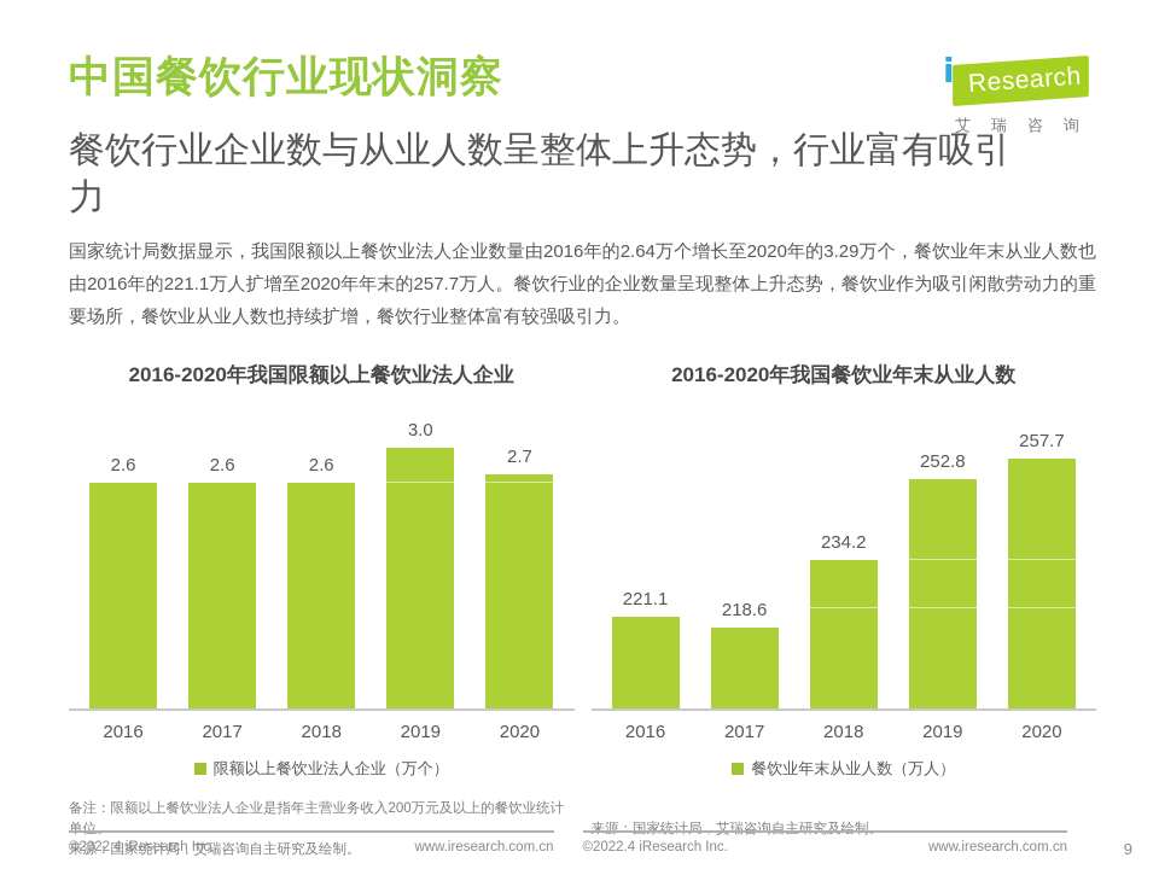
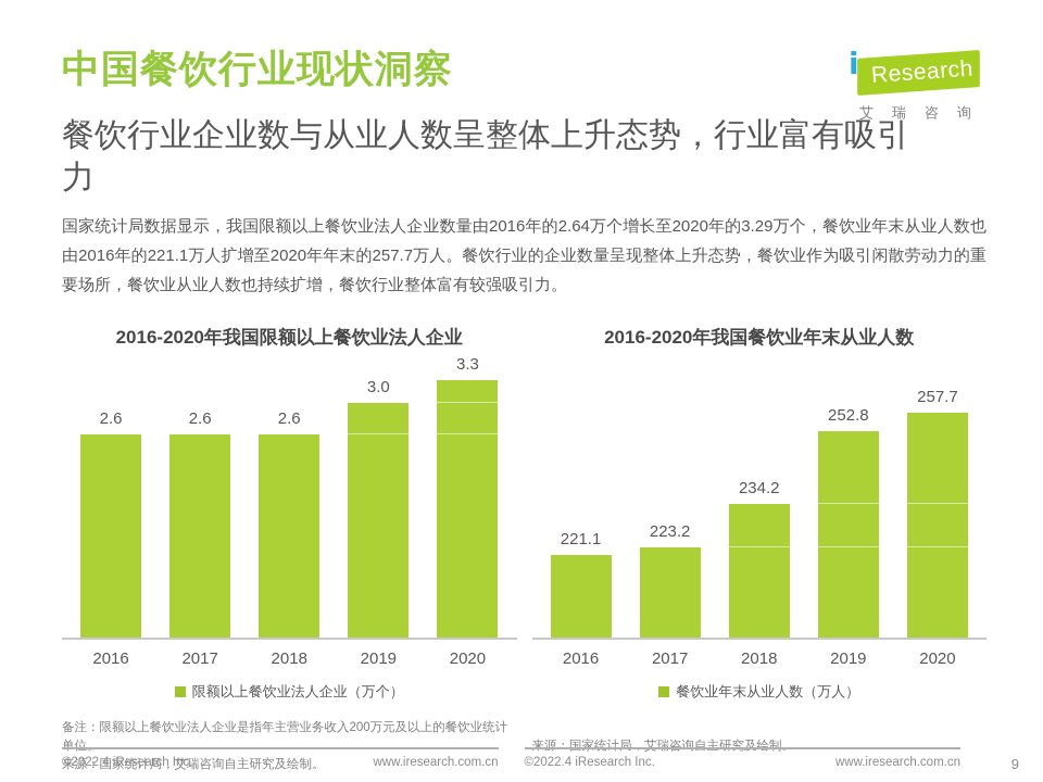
2016-2020年我国限额以上餐饮业法人企业/2020: 2.7 -> 3.3
2016-2020年我国餐饮业年末从业人数/2017: 218.6 -> 223.2
